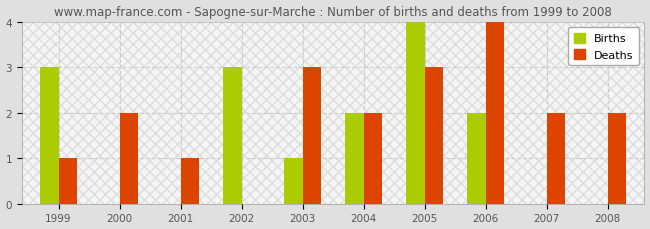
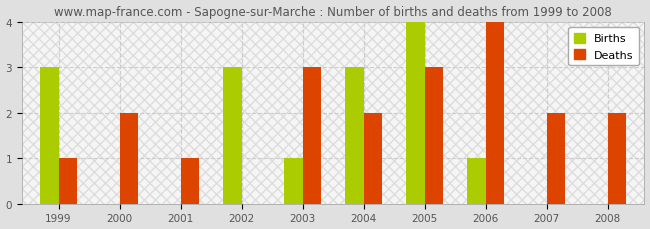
Births/2004: 2 -> 3
Births/2006: 2 -> 1
